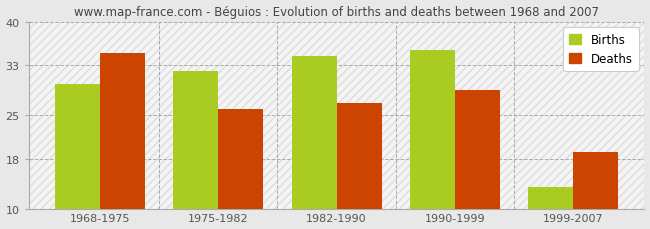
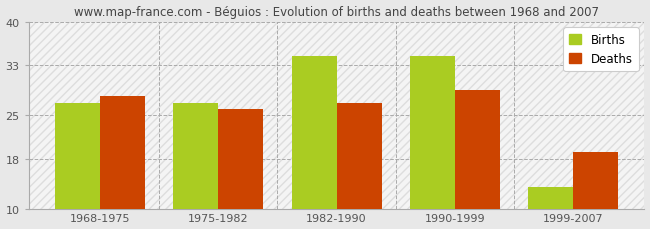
Births/1968-1975: 30.0 -> 27.0
Deaths/1968-1975: 35 -> 28
Births/1975-1982: 32.0 -> 27.0
Births/1990-1999: 35.4 -> 34.5
